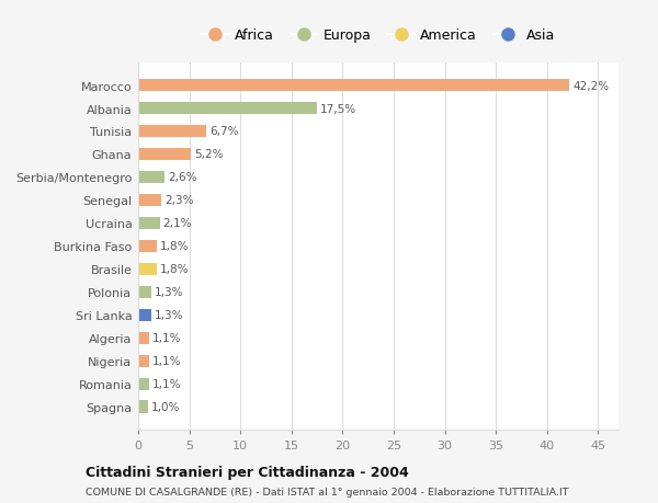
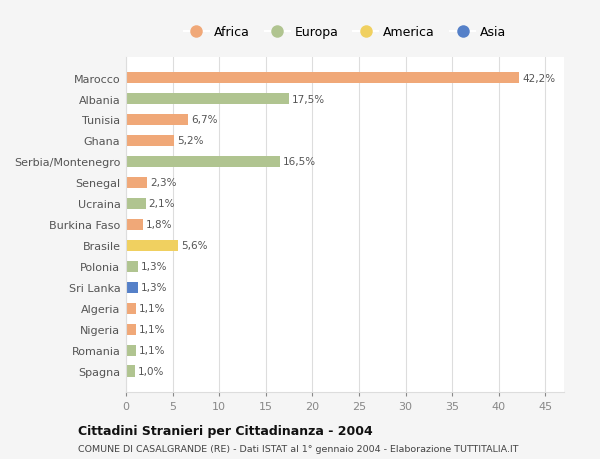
Serbia/Montenegro: 2,6% -> 16,5%
Brasile: 1,8% -> 5,6%
